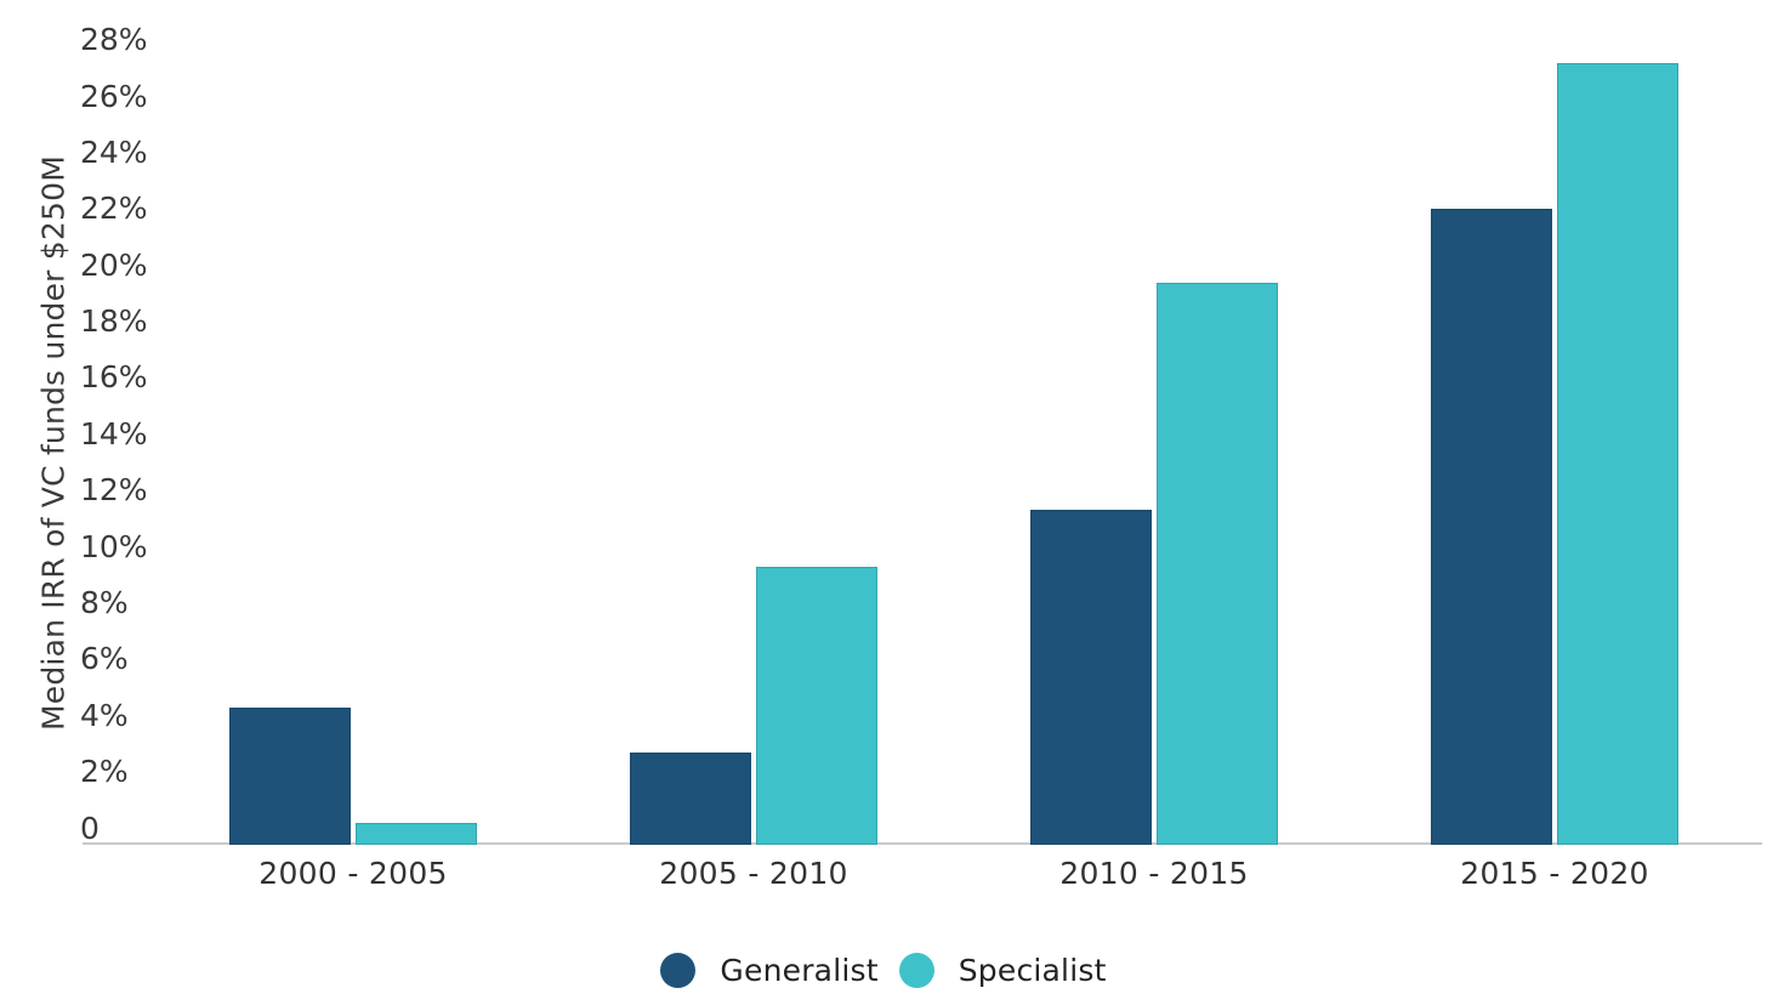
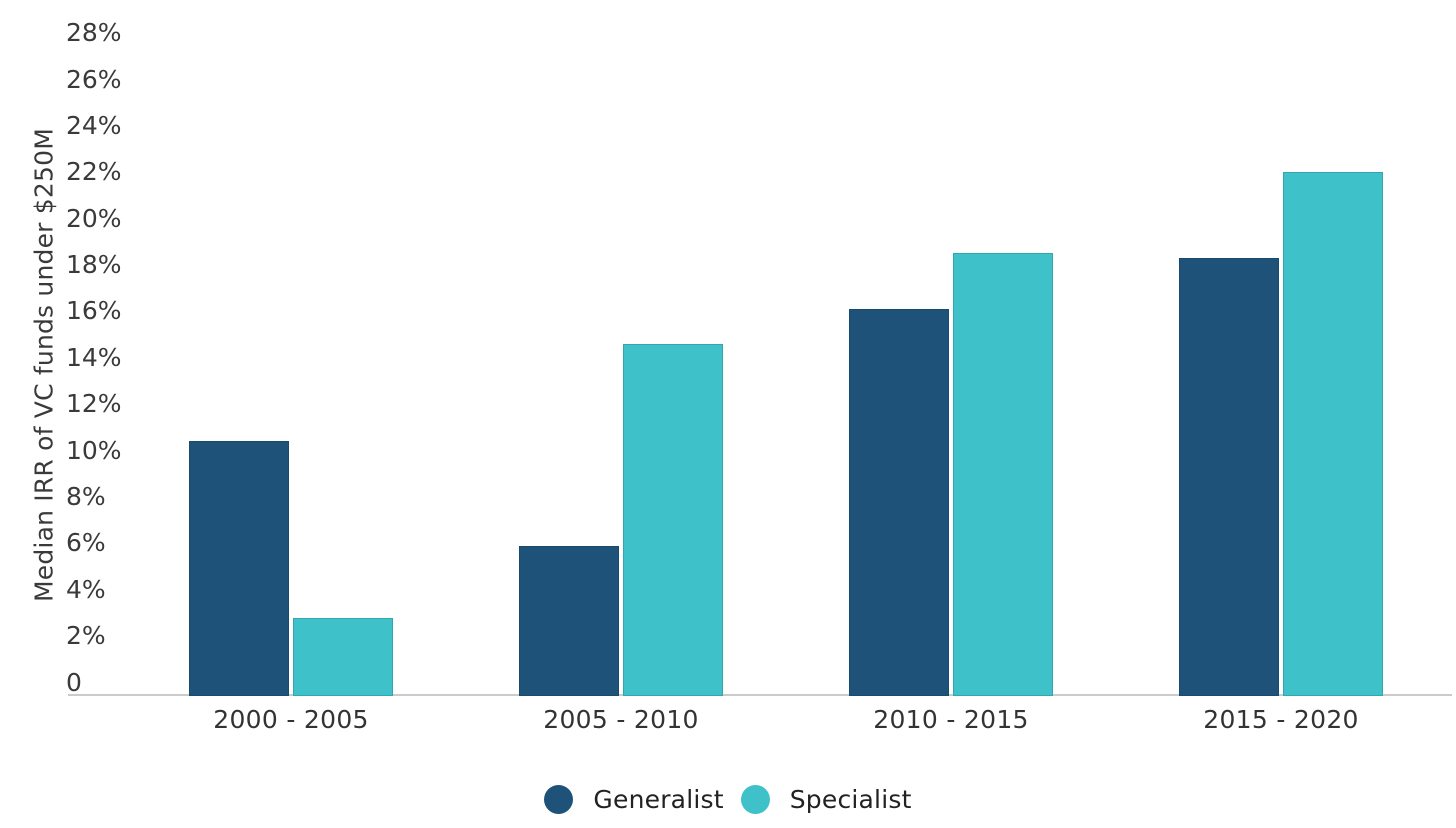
Generalist/2000 - 2005: 4.3% -> 10.4%
Specialist/2000 - 2005: 0.2% -> 2.8%
Generalist/2005 - 2010: 2.7% -> 5.9%
Specialist/2005 - 2010: 9.3% -> 14.6%
Generalist/2010 - 2015: 11.3% -> 16.1%
Specialist/2010 - 2015: 19.4% -> 18.5%
Generalist/2015 - 2020: 22.0% -> 18.3%
Specialist/2015 - 2020: 27.2% -> 22.0%
